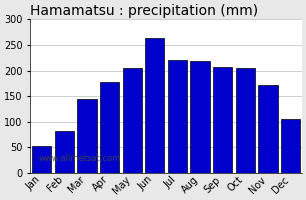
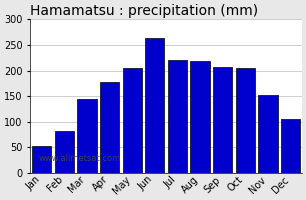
Nov: 172 -> 152
